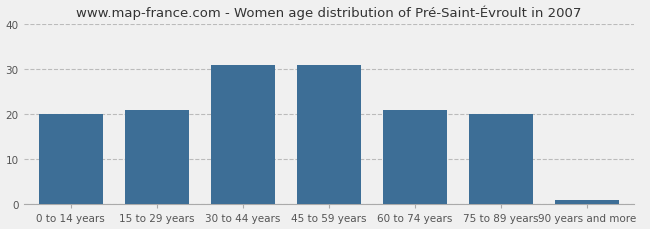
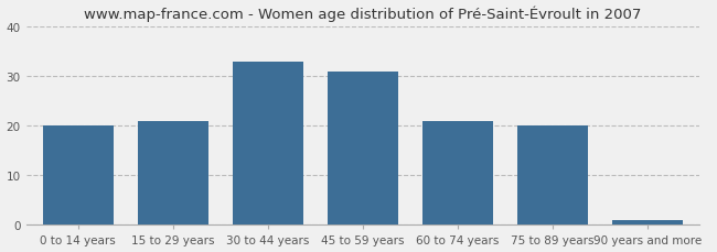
30 to 44 years: 31 -> 33
